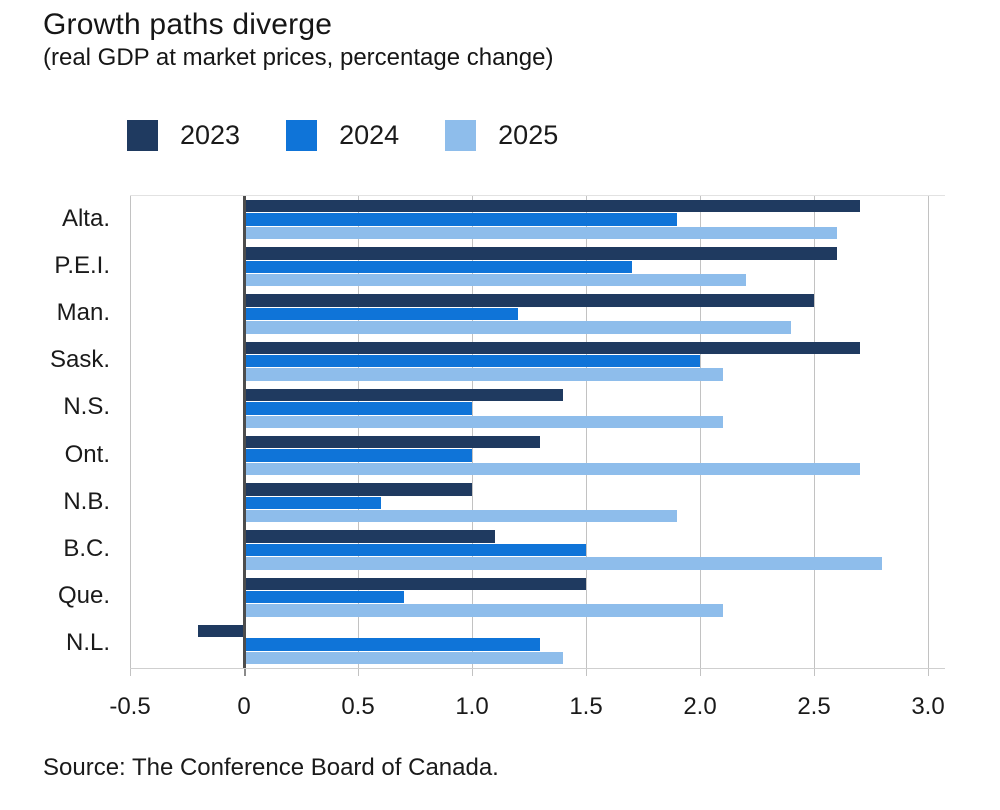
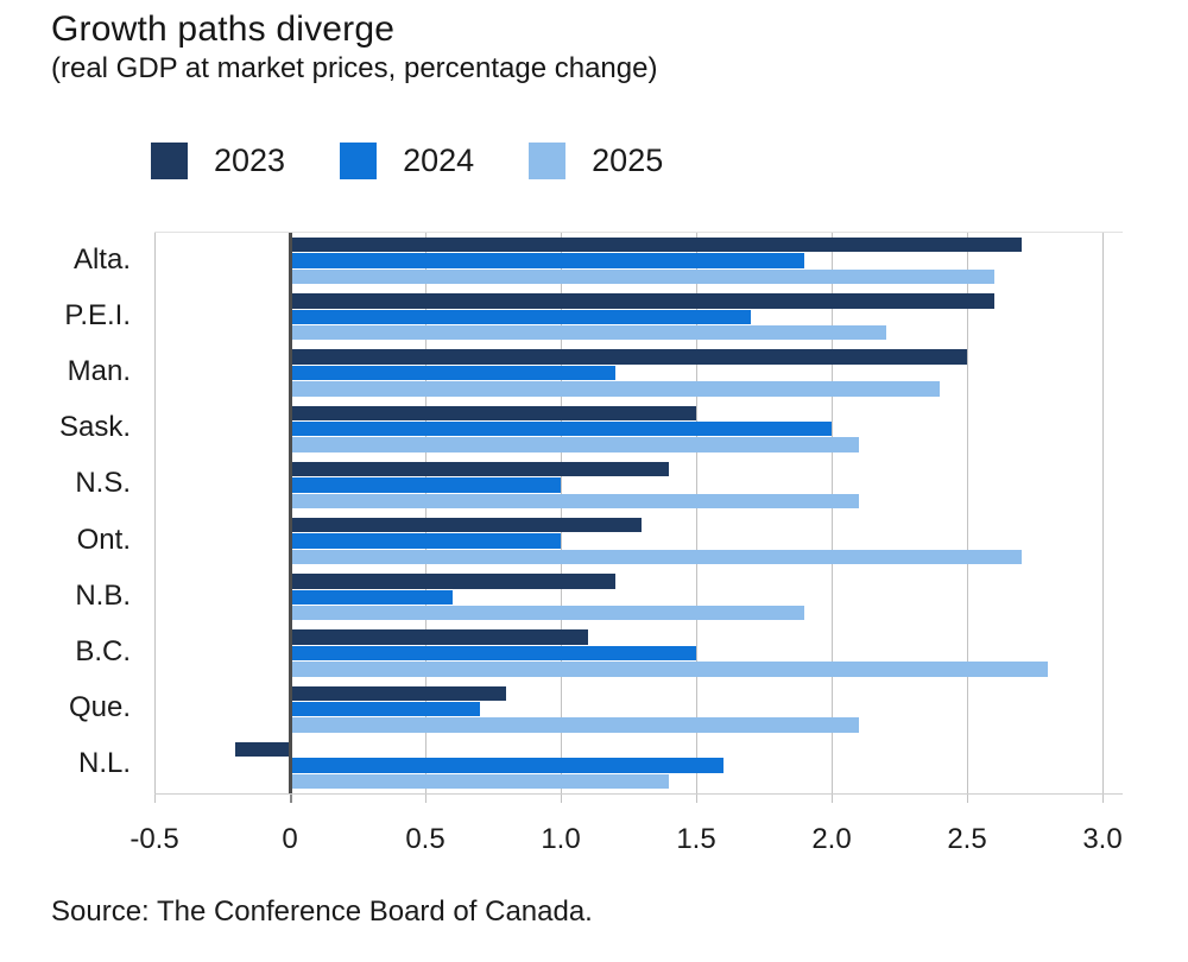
2023/Sask.: 2.7 -> 1.5
2023/N.B.: 1.0 -> 1.2
2023/Que.: 1.5 -> 0.8
2024/N.L.: 1.3 -> 1.6
